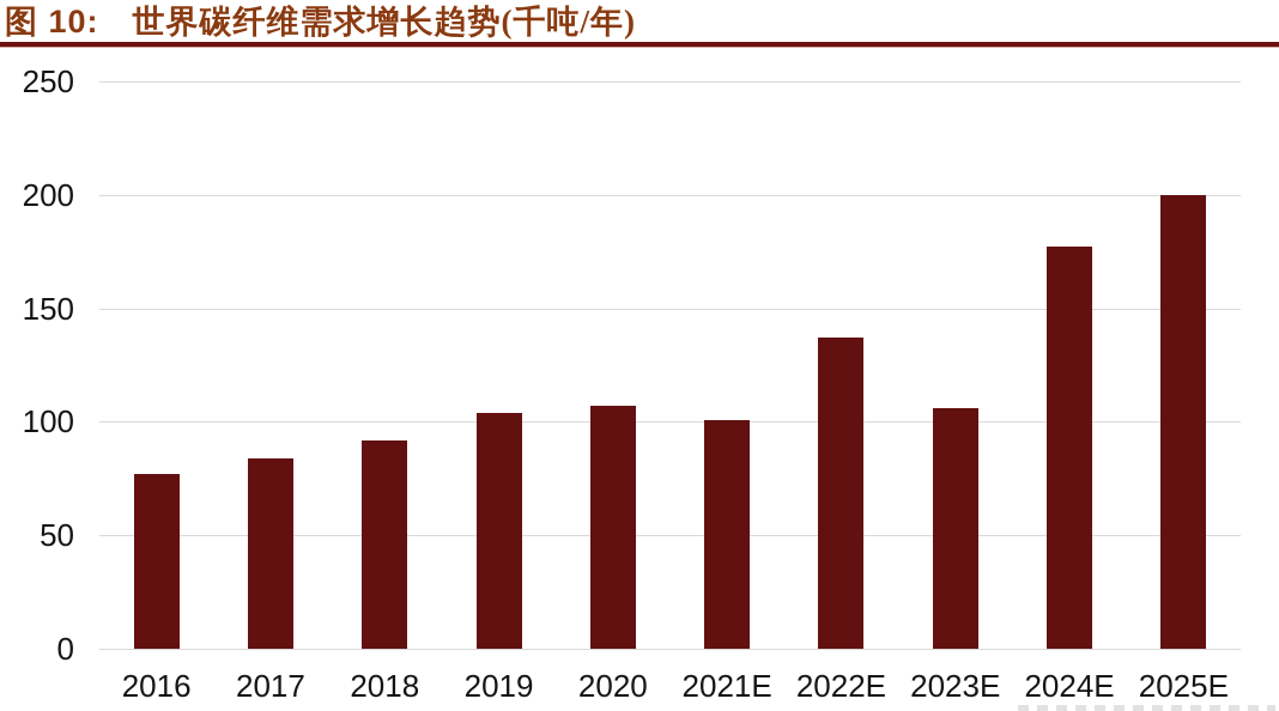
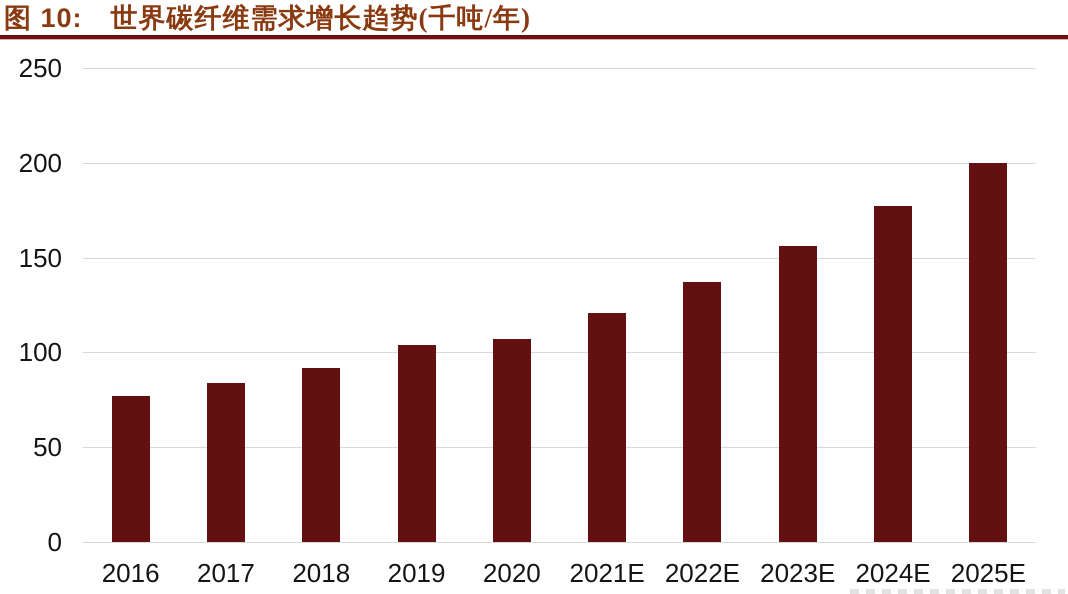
2021E: 101 -> 121
2023E: 106 -> 156
